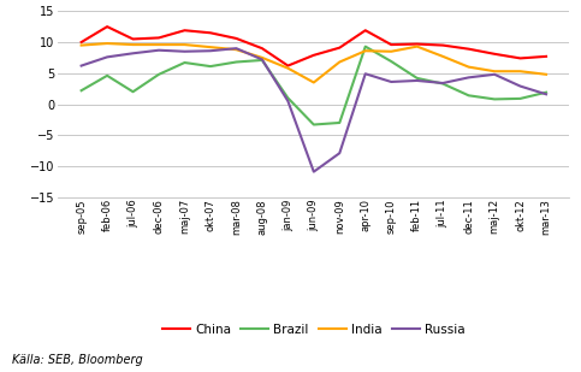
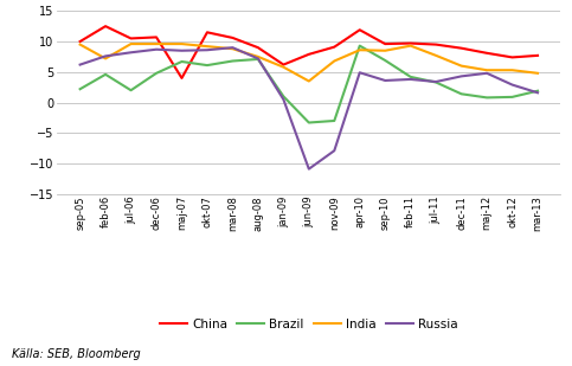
India/feb-06: 9.8 -> 7.2
China/maj-07: 11.9 -> 4.0
